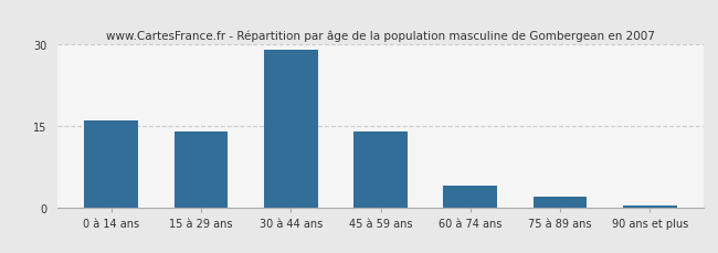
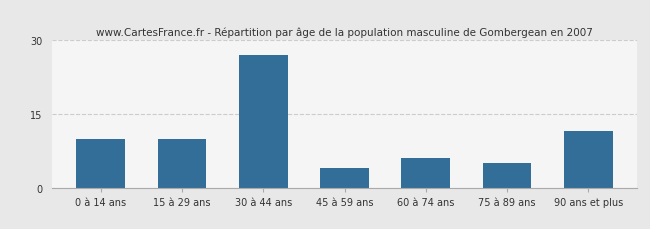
0 à 14 ans: 16.0 -> 10.0
15 à 29 ans: 14.0 -> 10.0
30 à 44 ans: 29.0 -> 27.0
45 à 59 ans: 14.0 -> 4.0
60 à 74 ans: 4.0 -> 6.0
75 à 89 ans: 2.0 -> 5.0
90 ans et plus: 0.3 -> 11.5
